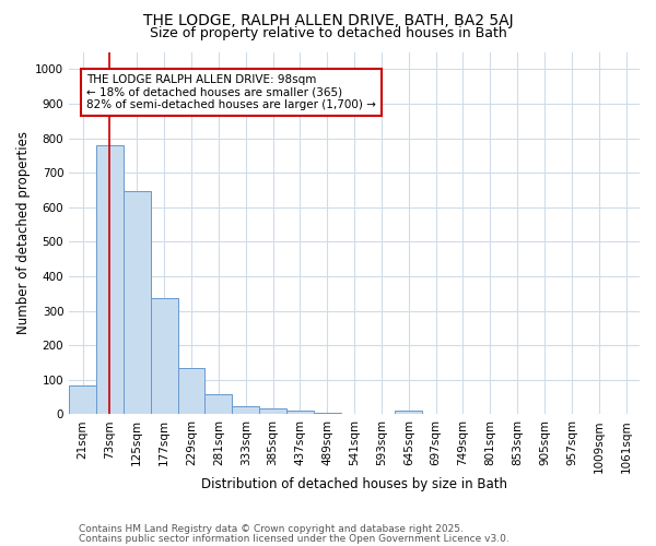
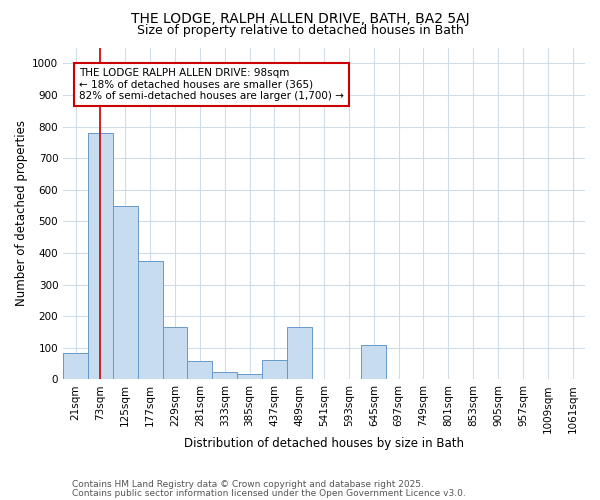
125sqm: 645 -> 550
177sqm: 335 -> 375
229sqm: 133 -> 165
437sqm: 10 -> 60
489sqm: 5 -> 165
645sqm: 10 -> 110
